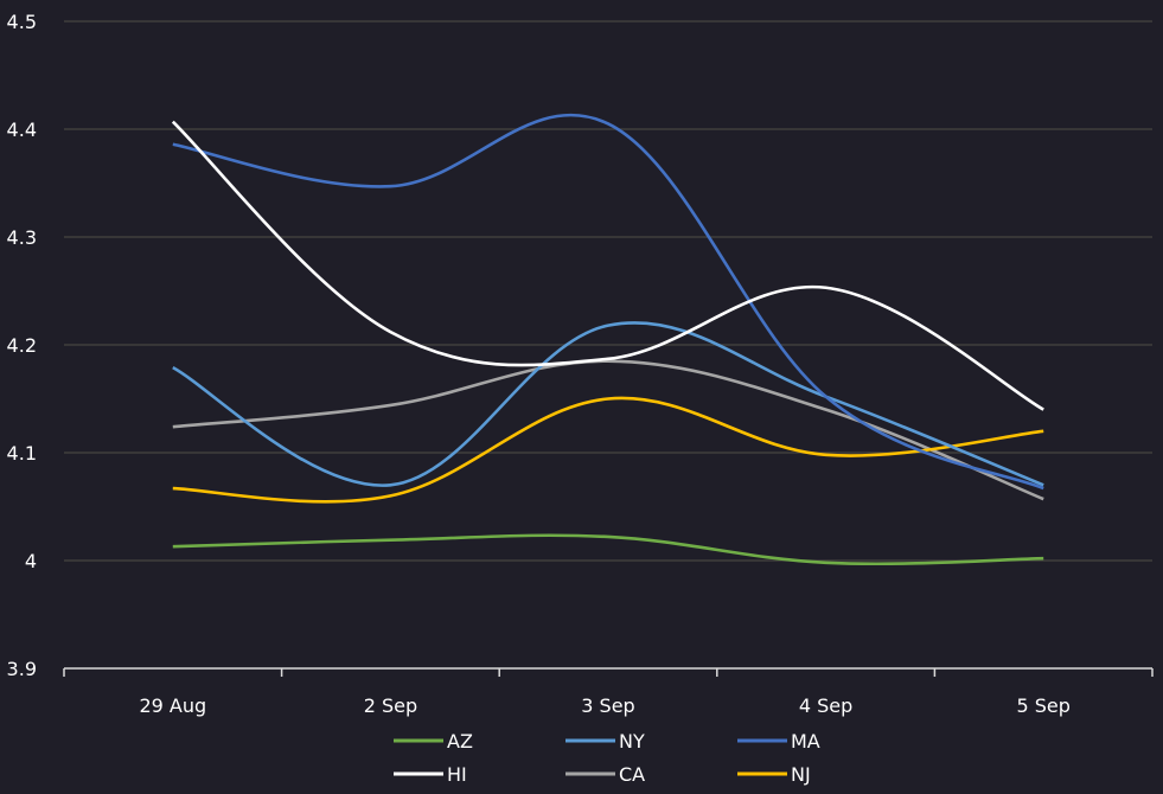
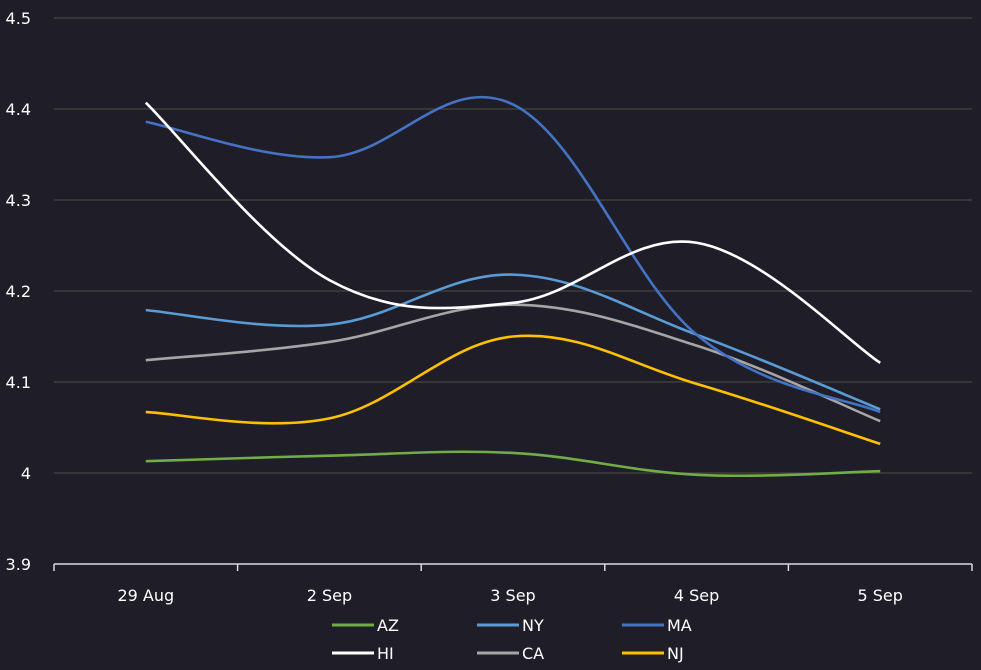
NY/2 Sep: 4.07 -> 4.16
HI/5 Sep: 4.14 -> 4.12
NJ/5 Sep: 4.12 -> 4.03
